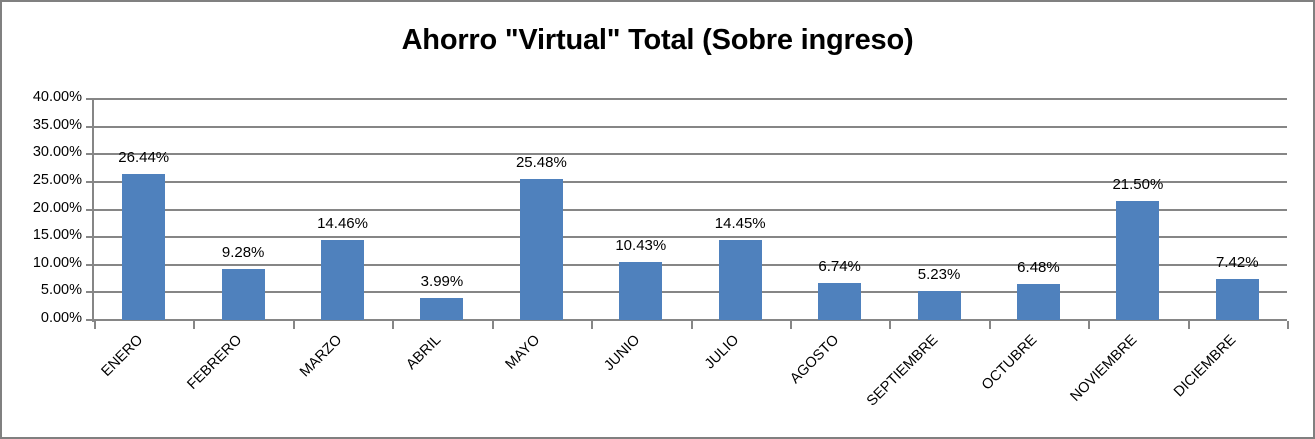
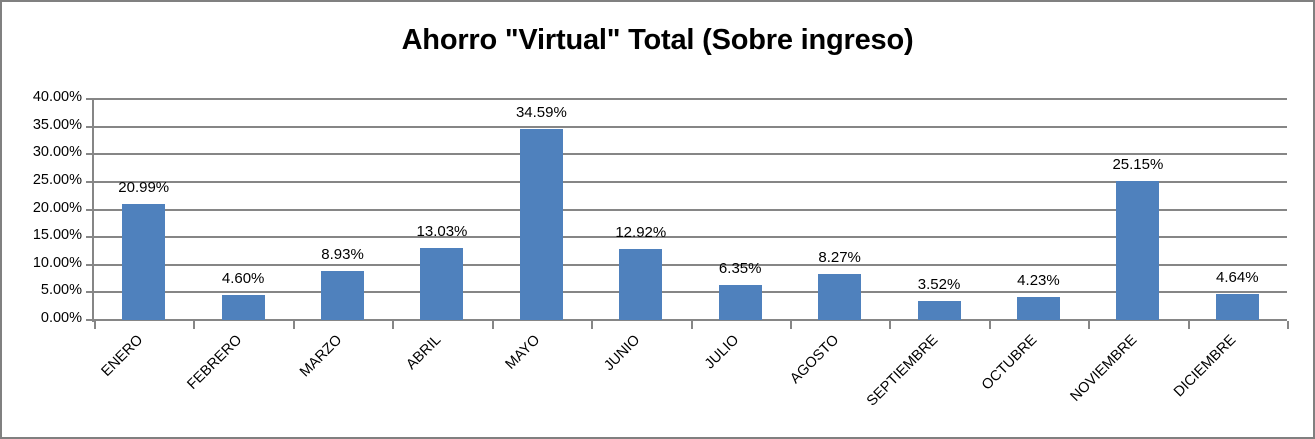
ENERO: 26.44% -> 20.99%
FEBRERO: 9.28% -> 4.60%
MARZO: 14.46% -> 8.93%
ABRIL: 3.99% -> 13.03%
MAYO: 25.48% -> 34.59%
JUNIO: 10.43% -> 12.92%
JULIO: 14.45% -> 6.35%
AGOSTO: 6.74% -> 8.27%
SEPTIEMBRE: 5.23% -> 3.52%
OCTUBRE: 6.48% -> 4.23%
NOVIEMBRE: 21.50% -> 25.15%
DICIEMBRE: 7.42% -> 4.64%
